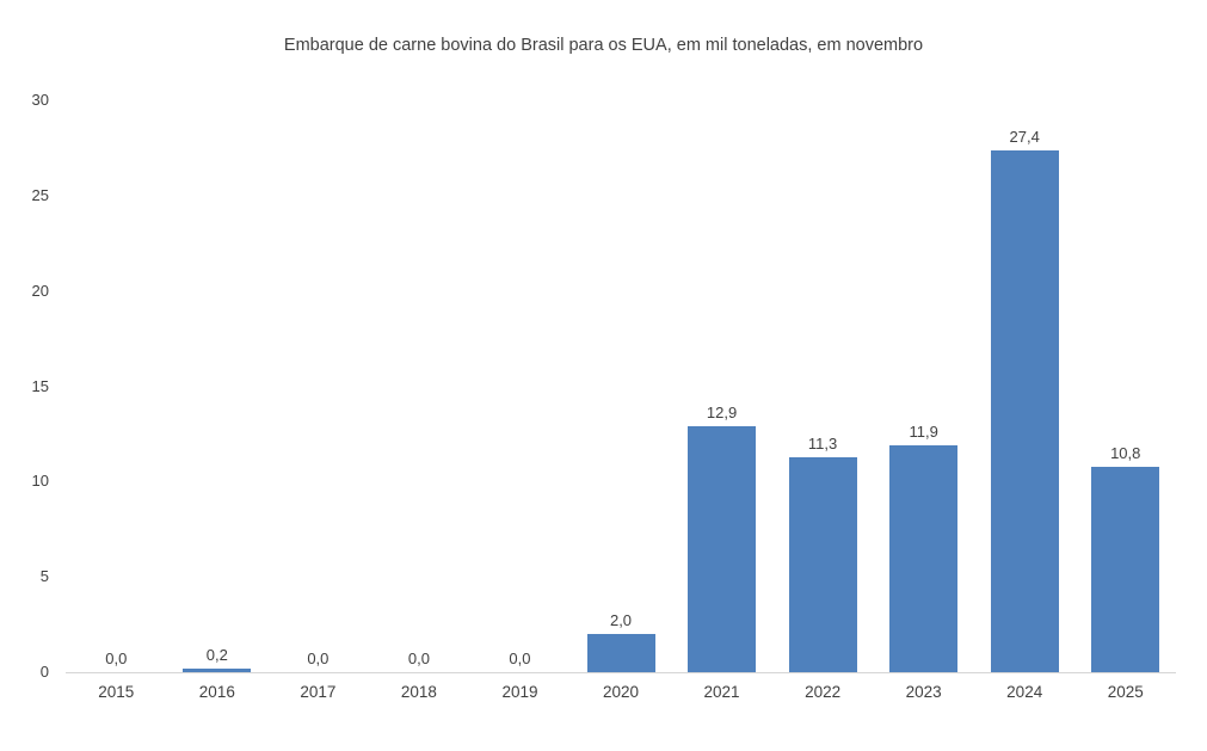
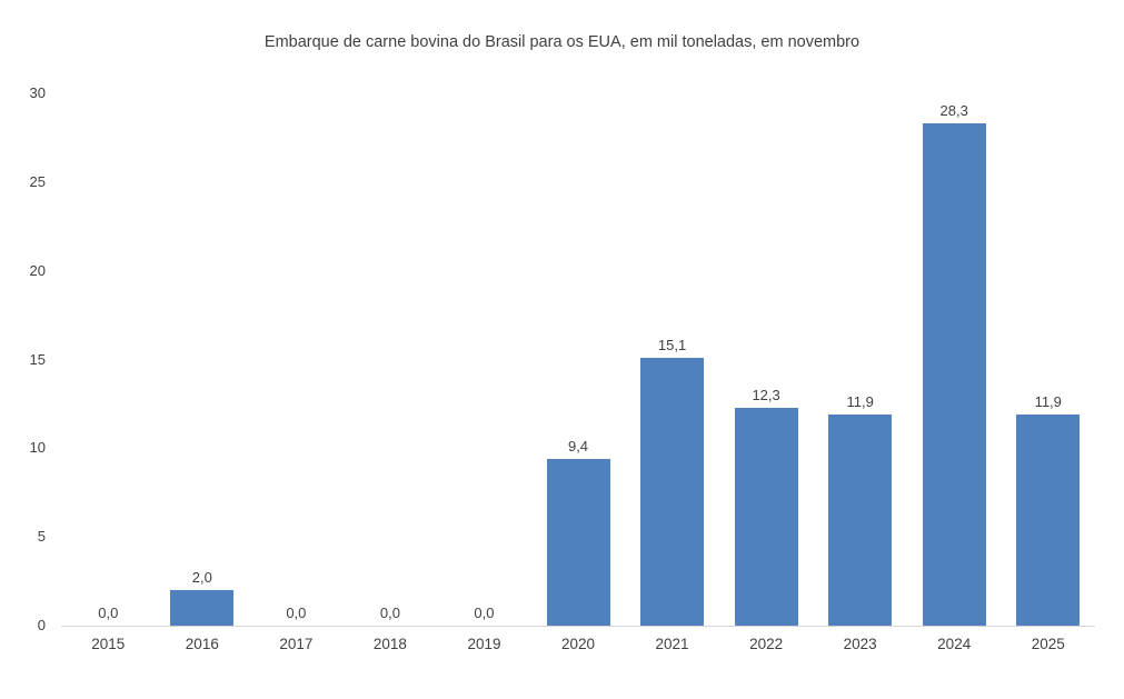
2016: 0,2 -> 2,0
2020: 2,0 -> 9,4
2021: 12,9 -> 15,1
2022: 11,3 -> 12,3
2024: 27,4 -> 28,3
2025: 10,8 -> 11,9
